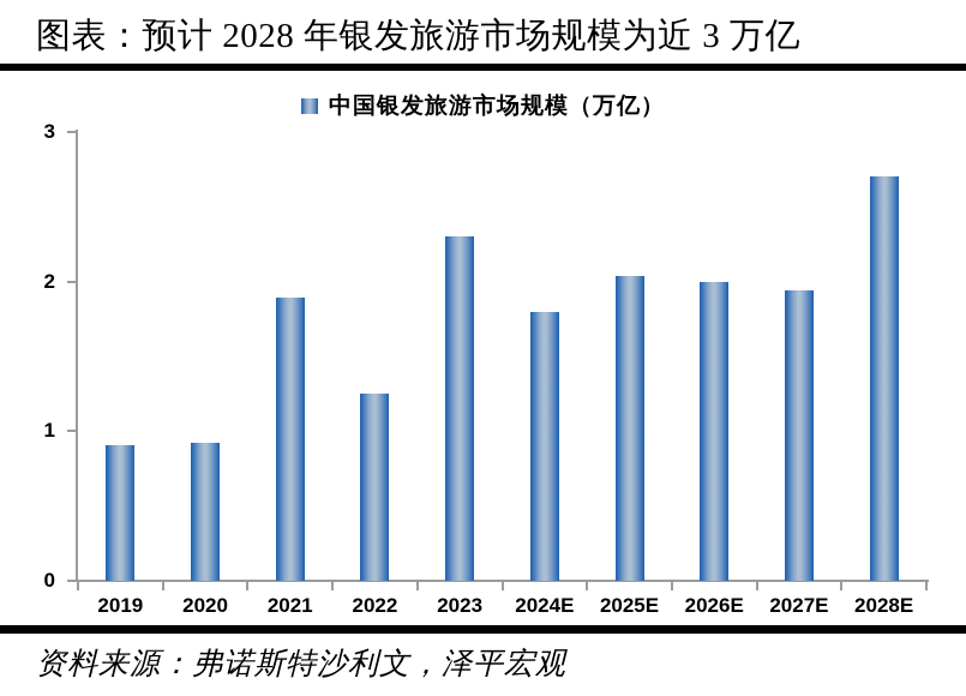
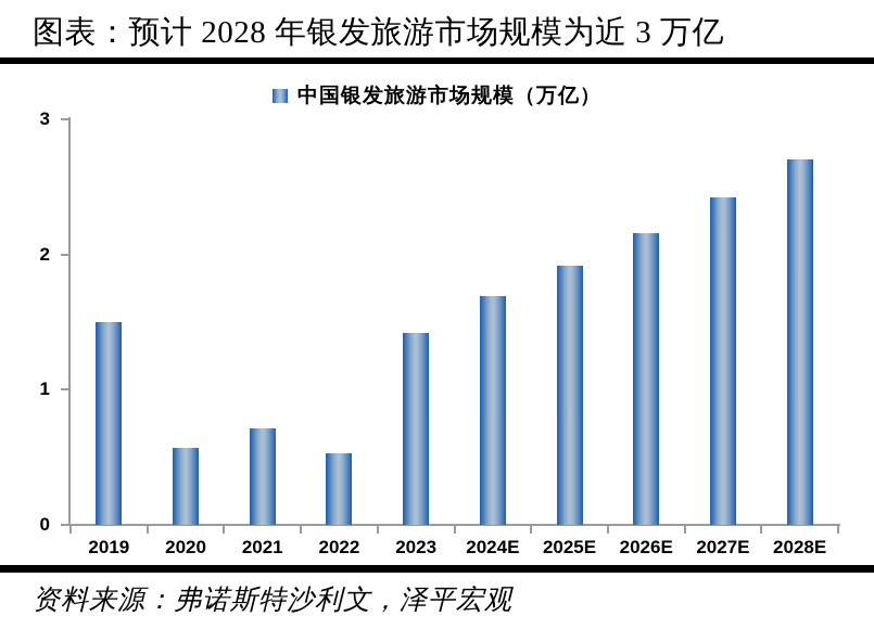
2019: 0.91 -> 1.50
2020: 0.92 -> 0.57
2021: 1.89 -> 0.71
2022: 1.25 -> 0.53
2023: 2.30 -> 1.42
2024E: 1.80 -> 1.69
2025E: 2.04 -> 1.92
2026E: 2.00 -> 2.16
2027E: 1.94 -> 2.42
